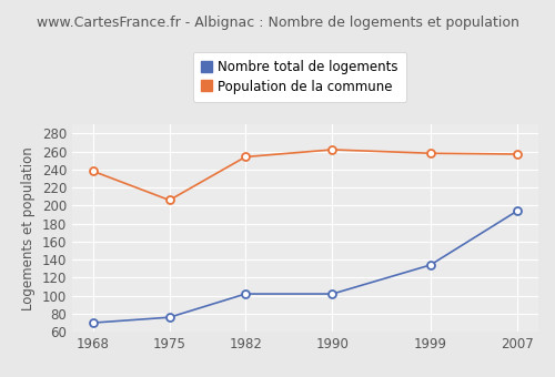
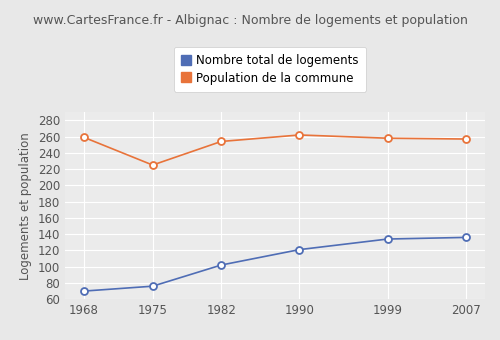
Population de la commune/1968: 238 -> 259
Population de la commune/1975: 206 -> 225
Nombre total de logements/1990: 102 -> 121
Nombre total de logements/2007: 194 -> 136
